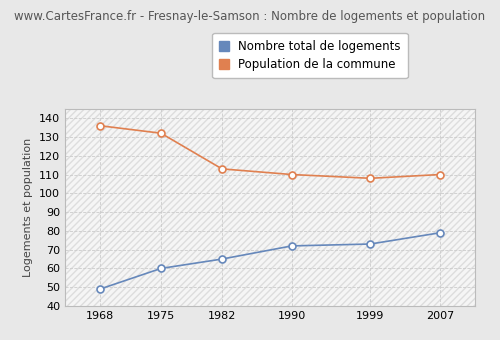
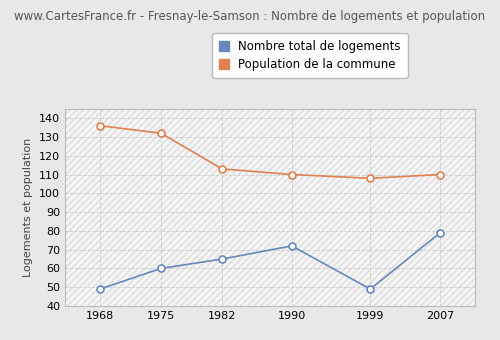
Nombre total de logements/1999: 73 -> 49
